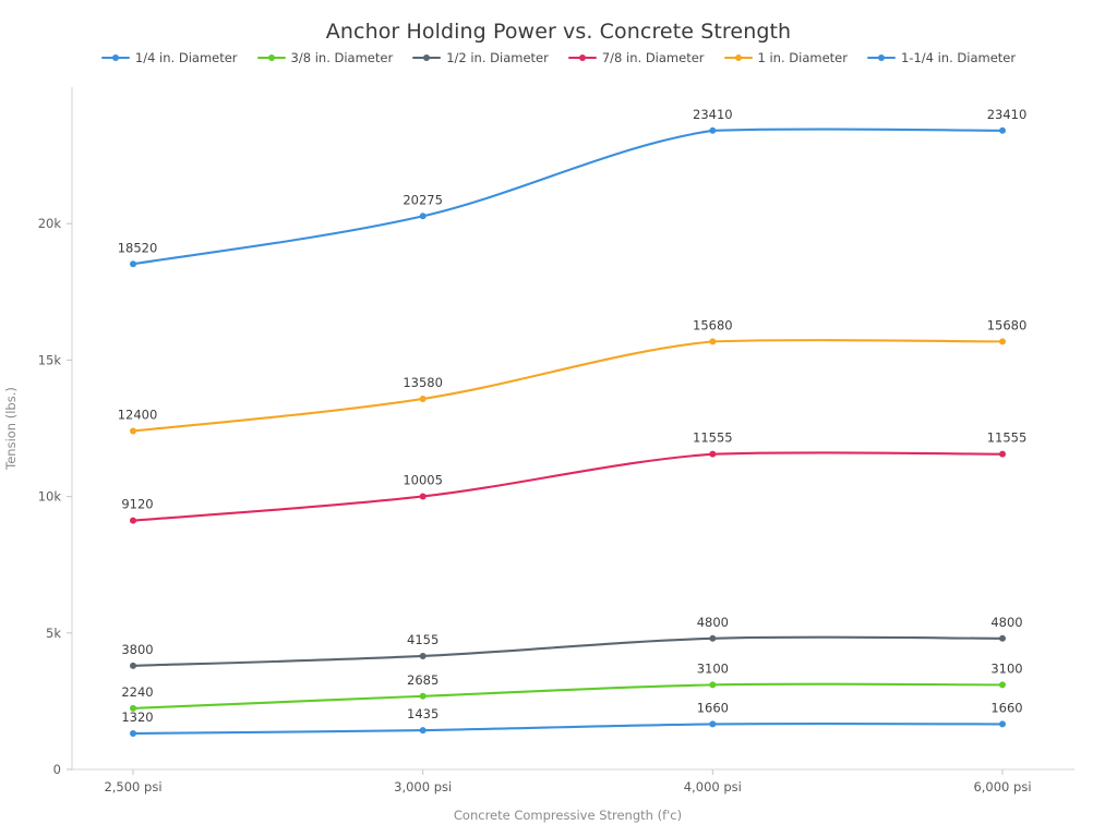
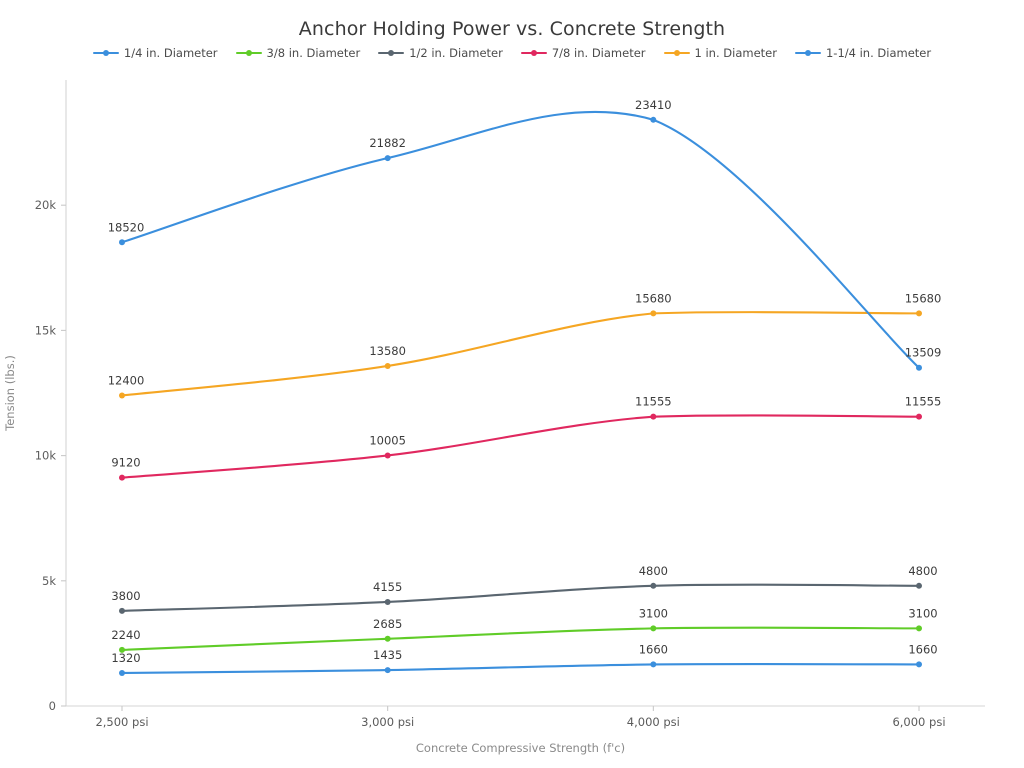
1-1/4 in. Diameter/3,000 psi: 20275 -> 21882
1-1/4 in. Diameter/6,000 psi: 23410 -> 13509
